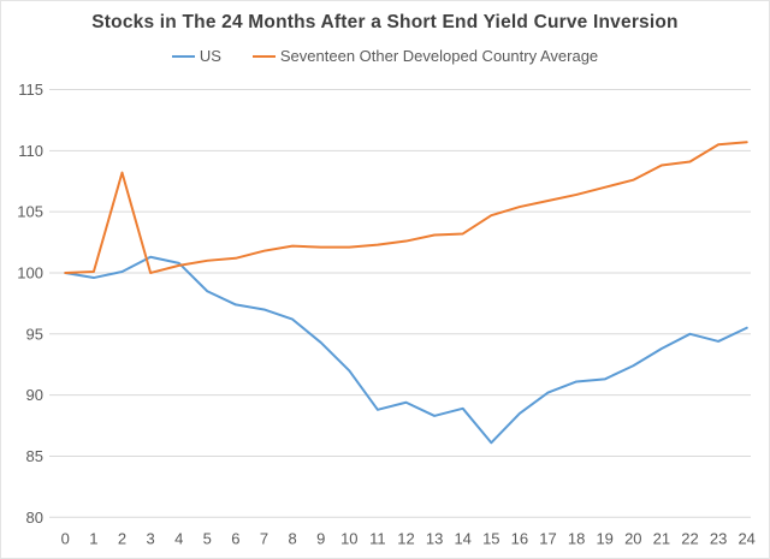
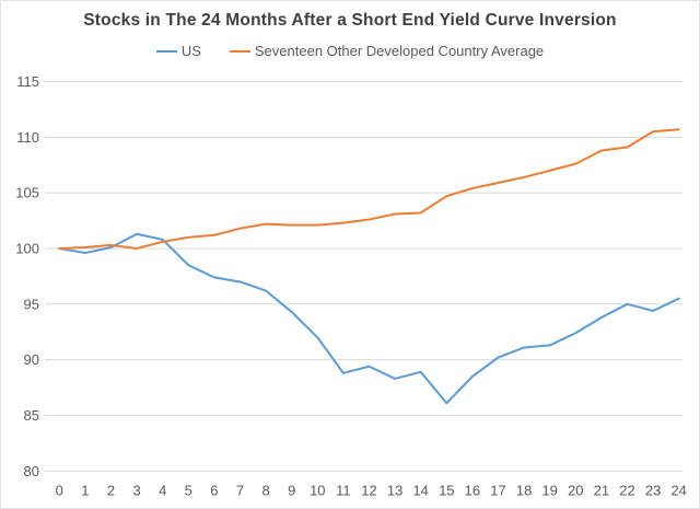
Seventeen Other Developed Country Average/2: 108.2 -> 100.3
